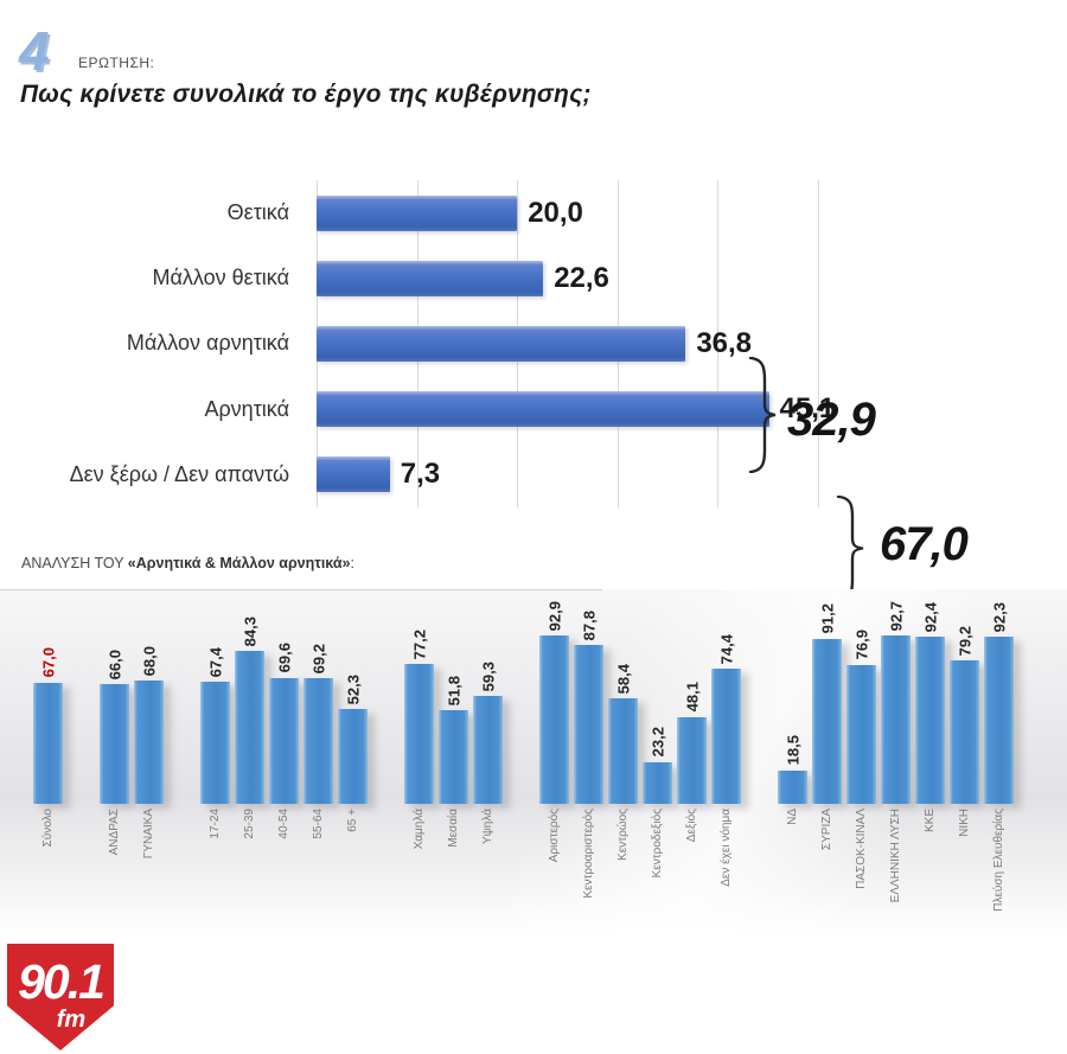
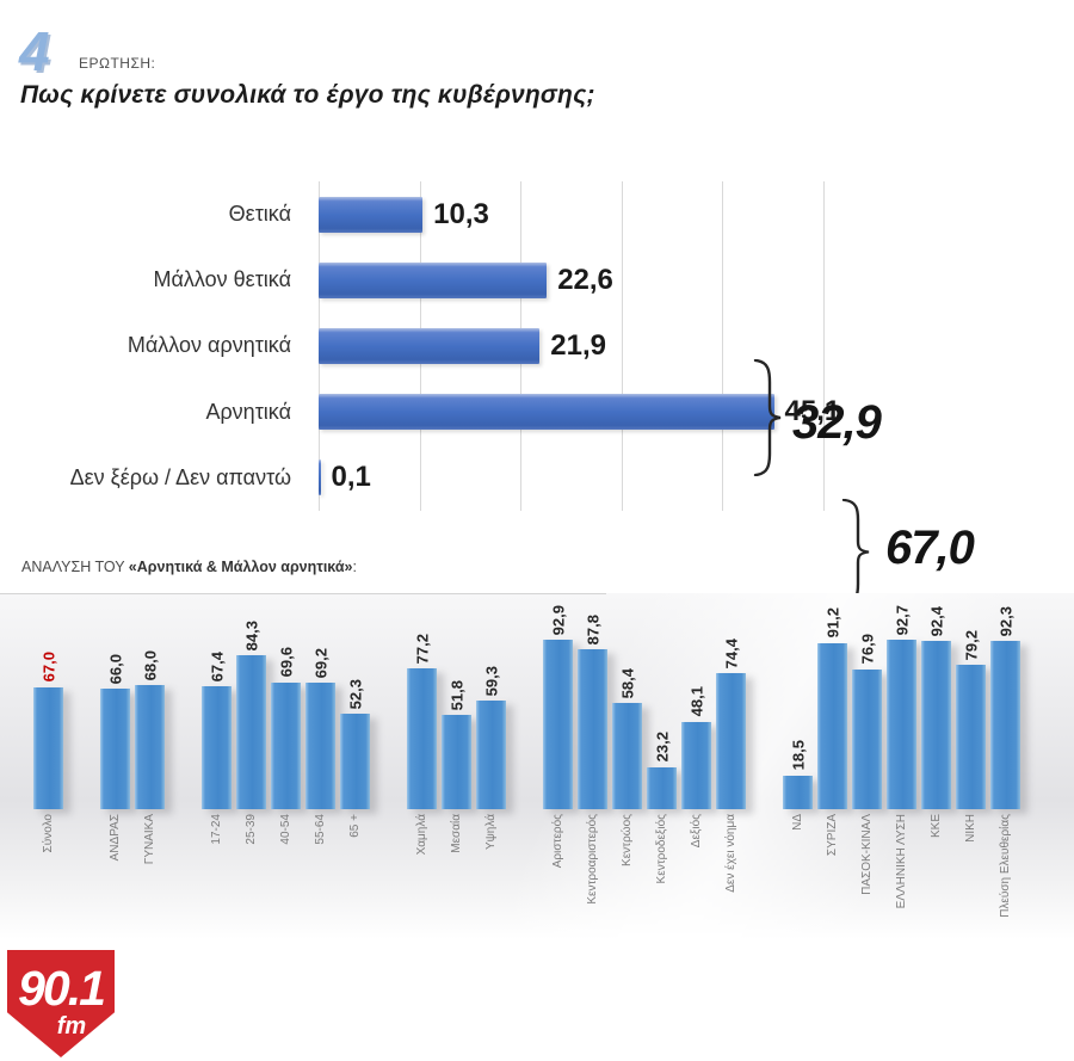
Πως κρίνετε συνολικά το έργο της κυβέρνησης;/Θετικά: 20,0 -> 10,3
Πως κρίνετε συνολικά το έργο της κυβέρνησης;/Μάλλον αρνητικά: 36,8 -> 21,9
Πως κρίνετε συνολικά το έργο της κυβέρνησης;/Δεν ξέρω / Δεν απαντώ: 7,3 -> 0,1
